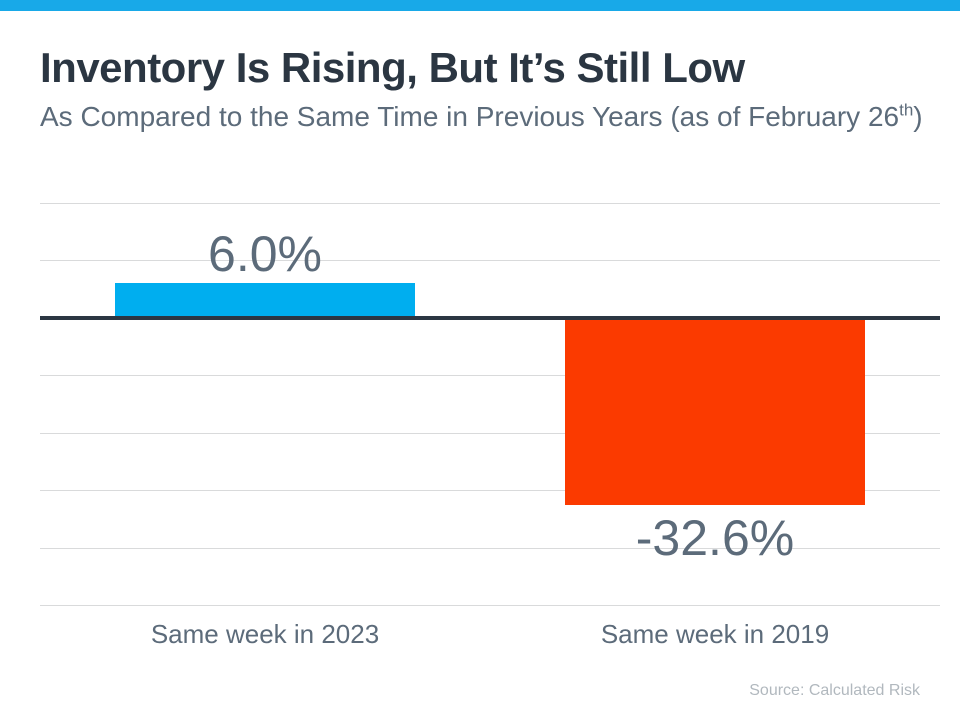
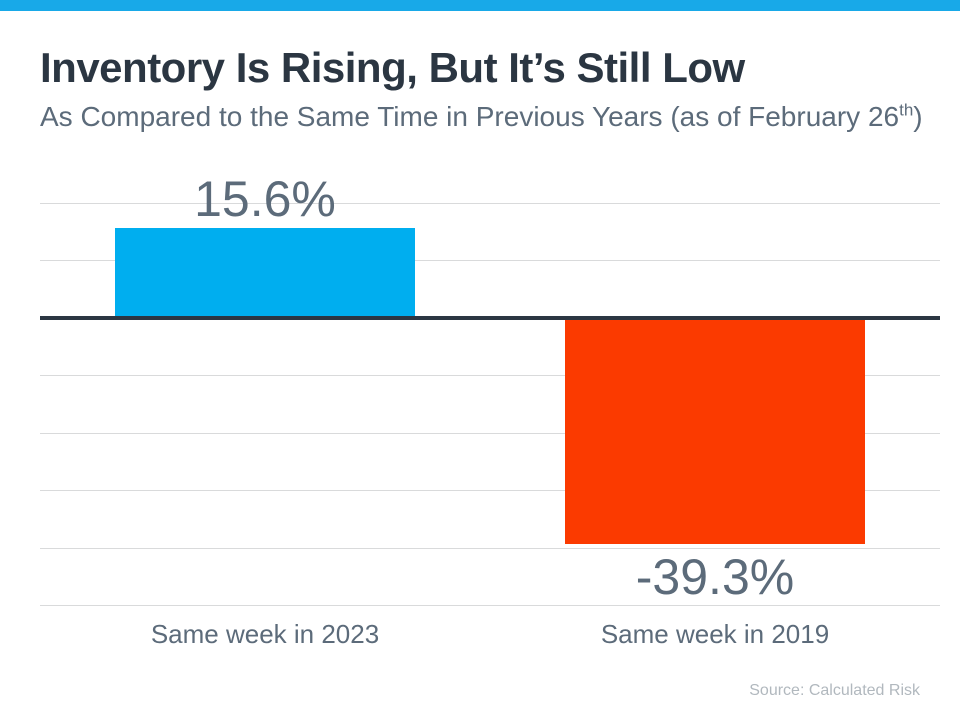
Same week in 2023: 6.0% -> 15.6%
Same week in 2019: -32.6% -> -39.3%
